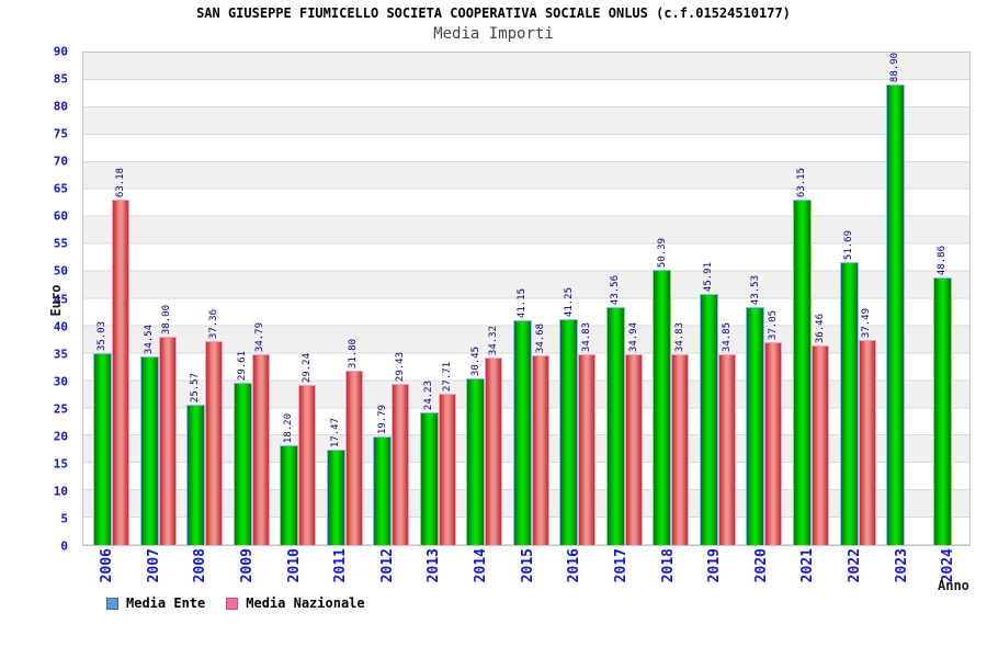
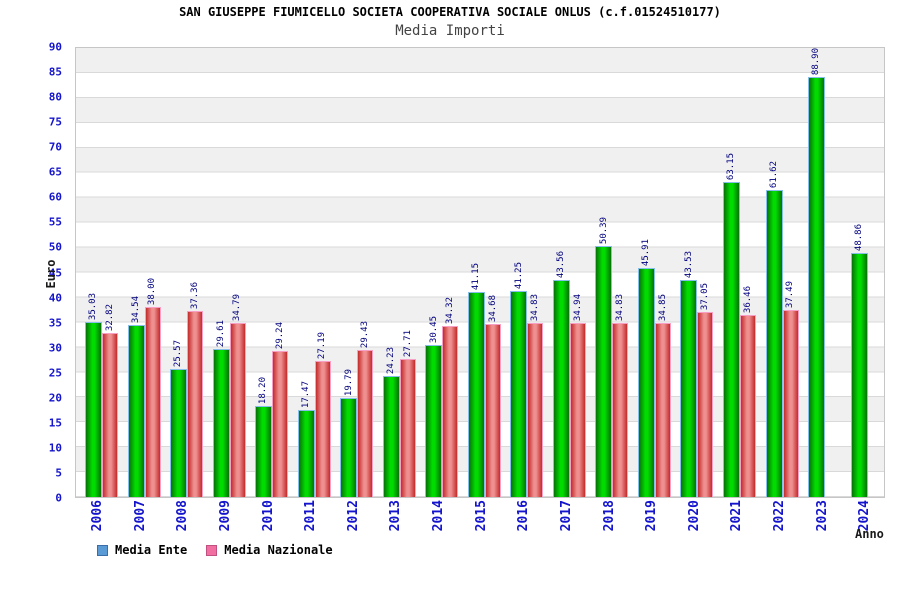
Media Nazionale/2006: 63.18 -> 32.82
Media Nazionale/2011: 31.80 -> 27.19
Media Ente/2022: 51.69 -> 61.62
